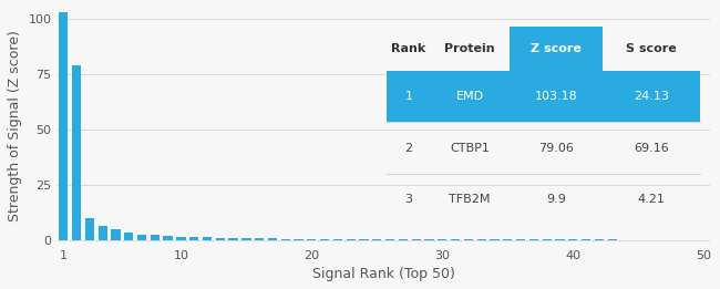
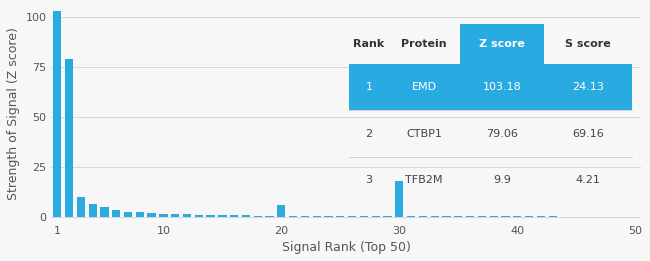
20: 0 -> 6
30: 0 -> 18
